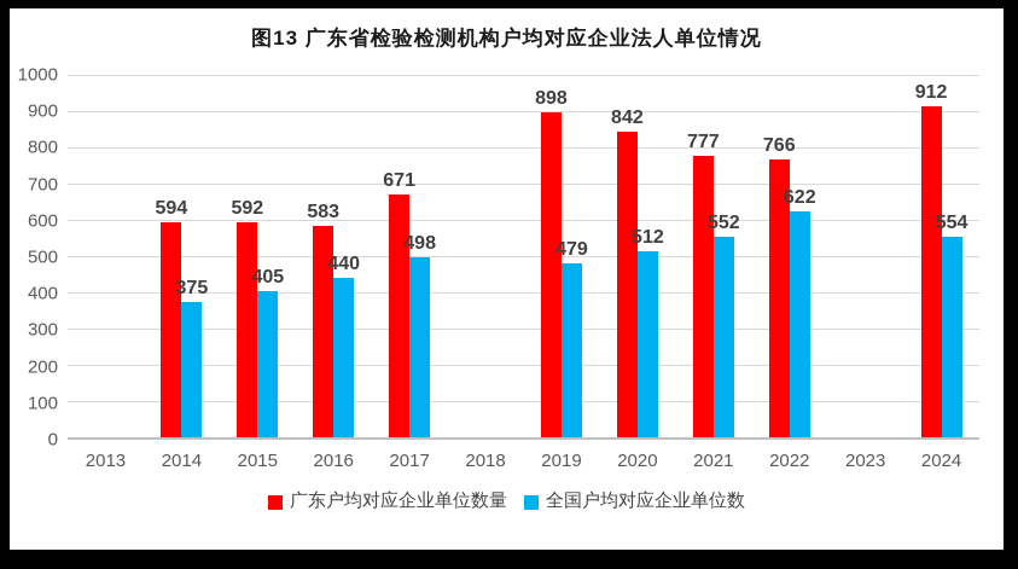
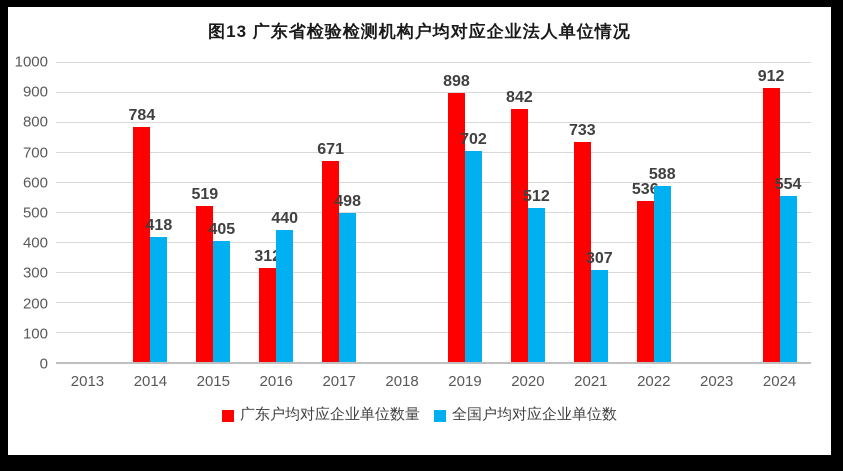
广东户均对应企业单位数量/2014: 594 -> 784
全国户均对应企业单位数/2014: 375 -> 418
广东户均对应企业单位数量/2015: 592 -> 519
广东户均对应企业单位数量/2016: 583 -> 312
全国户均对应企业单位数/2019: 479 -> 702
广东户均对应企业单位数量/2021: 777 -> 733
全国户均对应企业单位数/2021: 552 -> 307
广东户均对应企业单位数量/2022: 766 -> 536
全国户均对应企业单位数/2022: 622 -> 588
